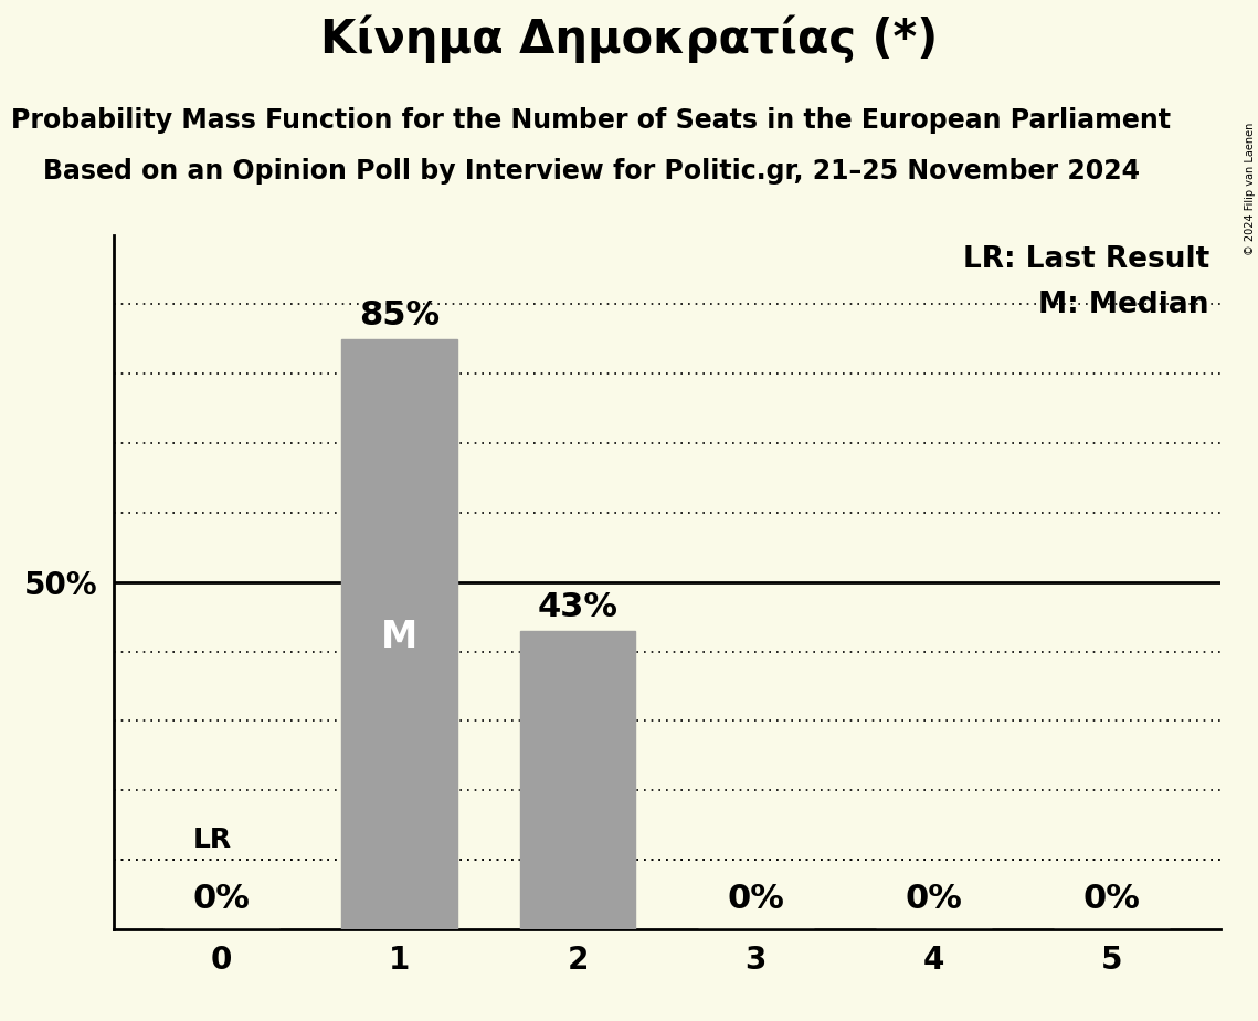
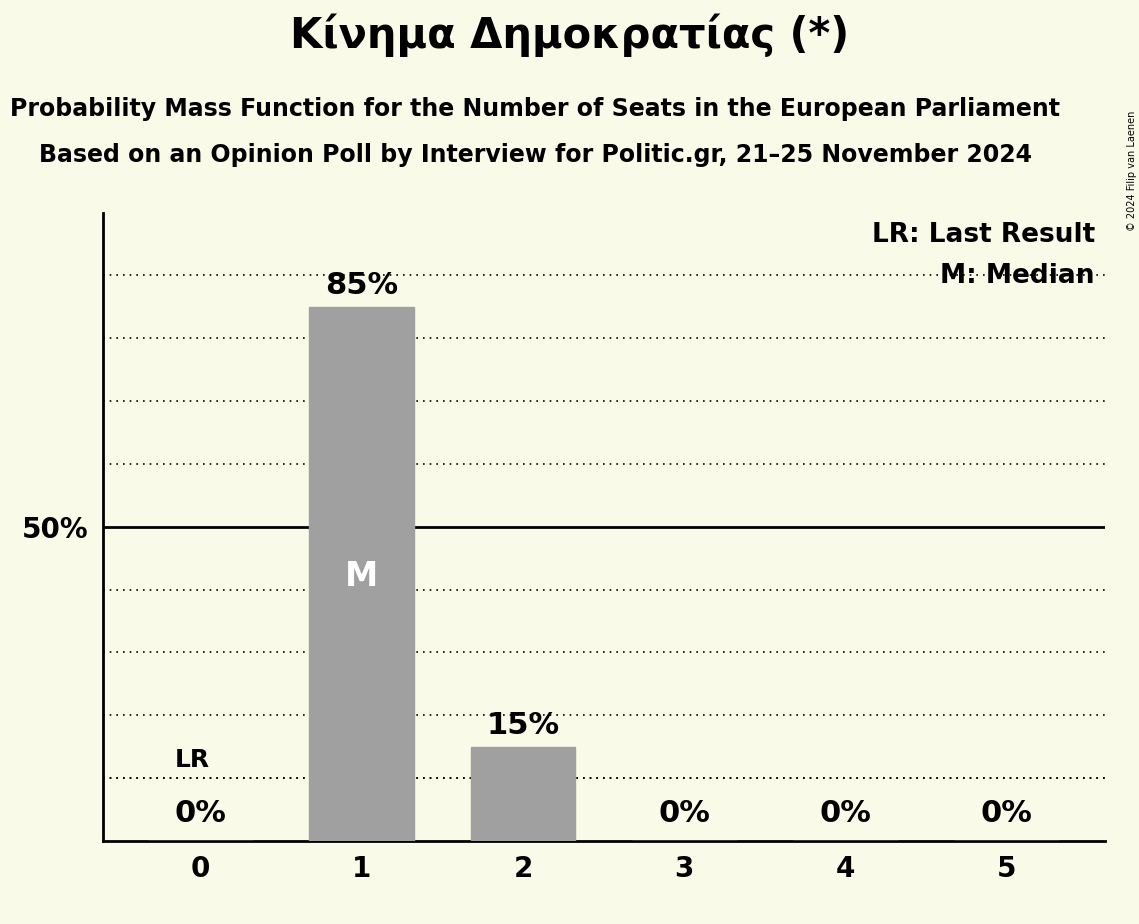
2: 43% -> 15%
